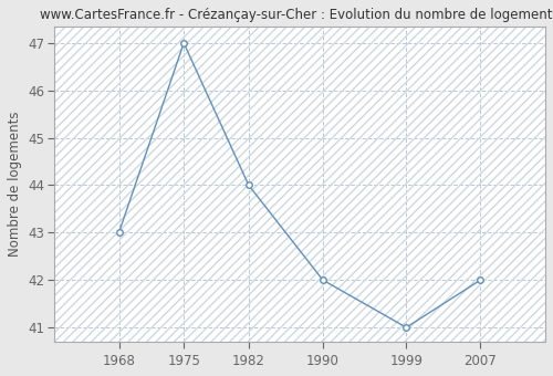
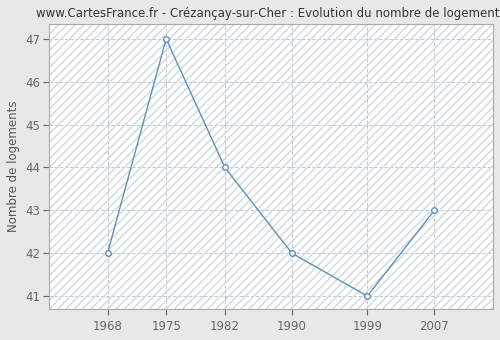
1968: 43 -> 42
2007: 42 -> 43
